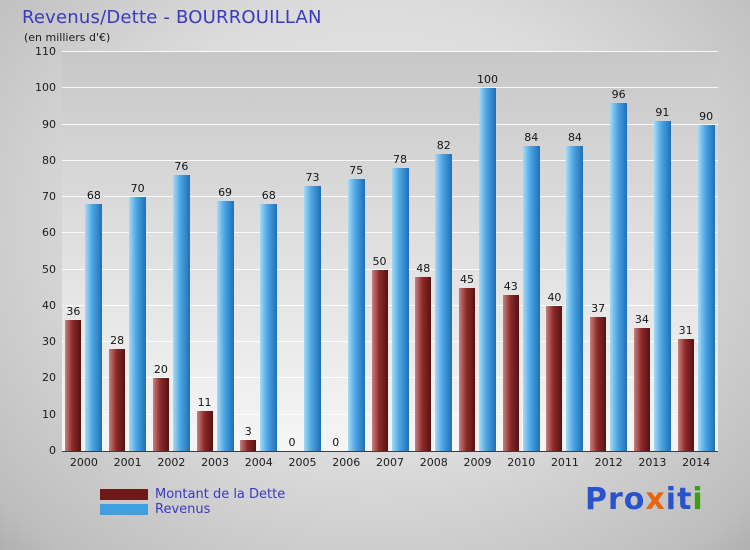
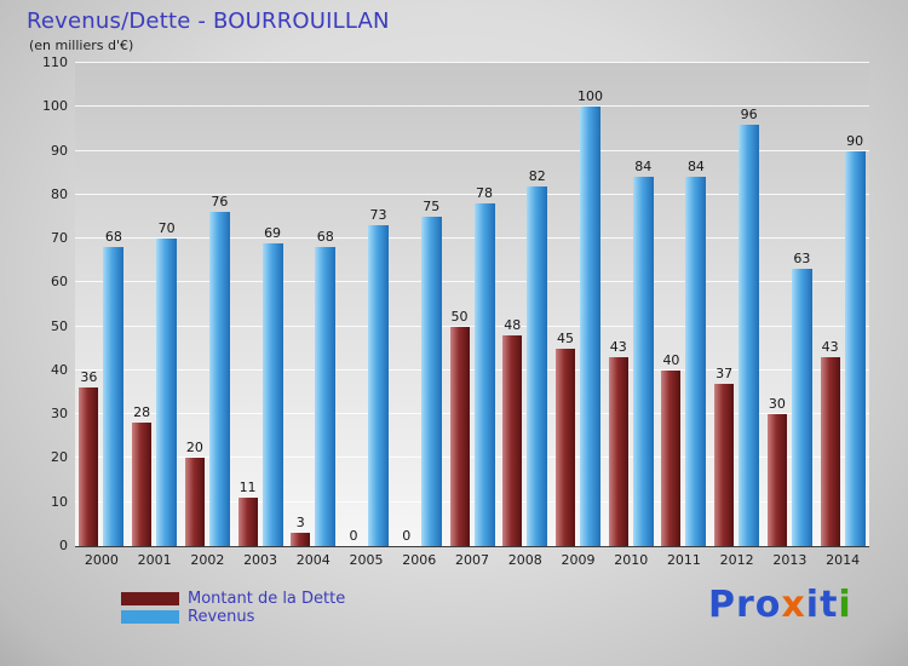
Montant de la Dette/2013: 34 -> 30
Revenus/2013: 91 -> 63
Montant de la Dette/2014: 31 -> 43
